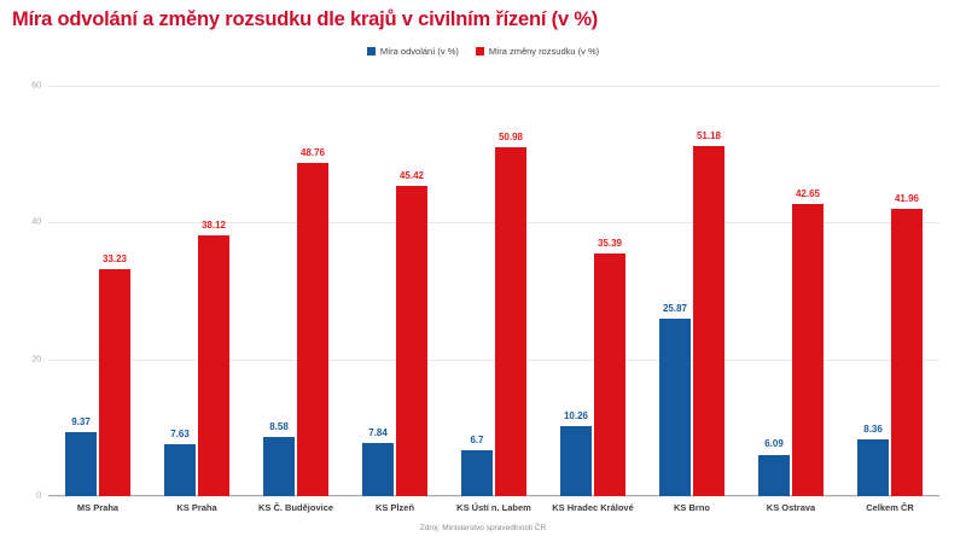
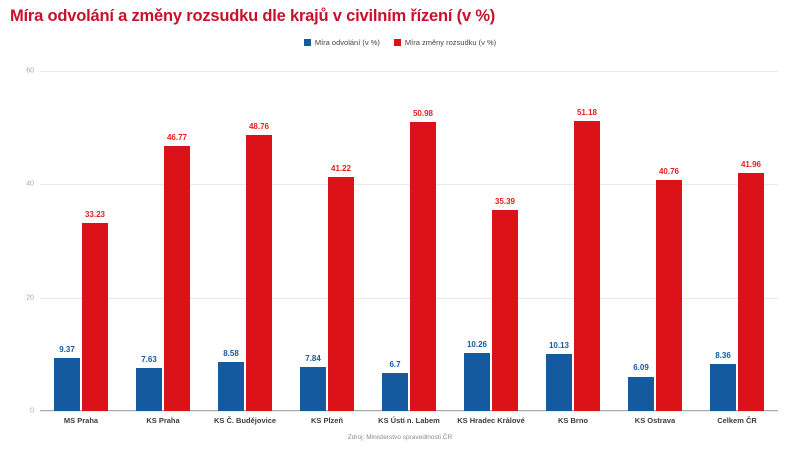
Míra změny rozsudku (v %)/KS Praha: 38.12 -> 46.77
Míra změny rozsudku (v %)/KS Plzeň: 45.42 -> 41.22
Míra odvolání (v %)/KS Brno: 25.87 -> 10.13
Míra změny rozsudku (v %)/KS Ostrava: 42.65 -> 40.76
